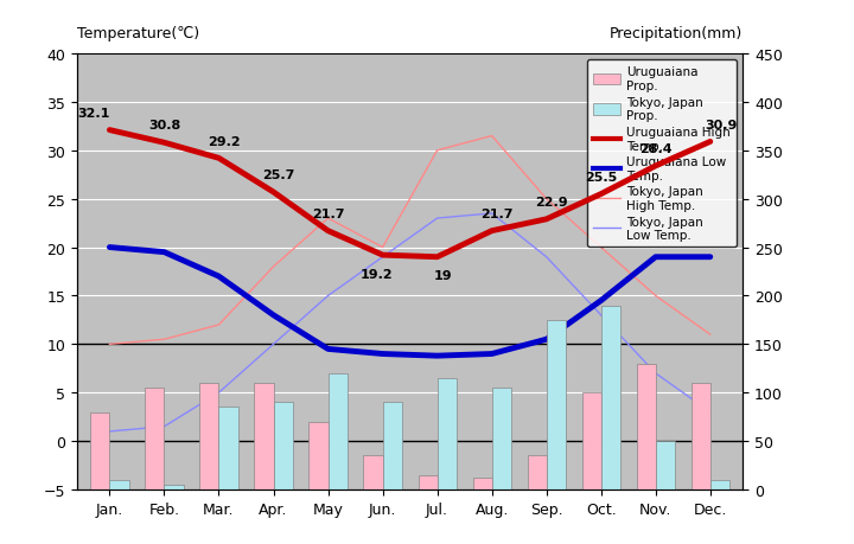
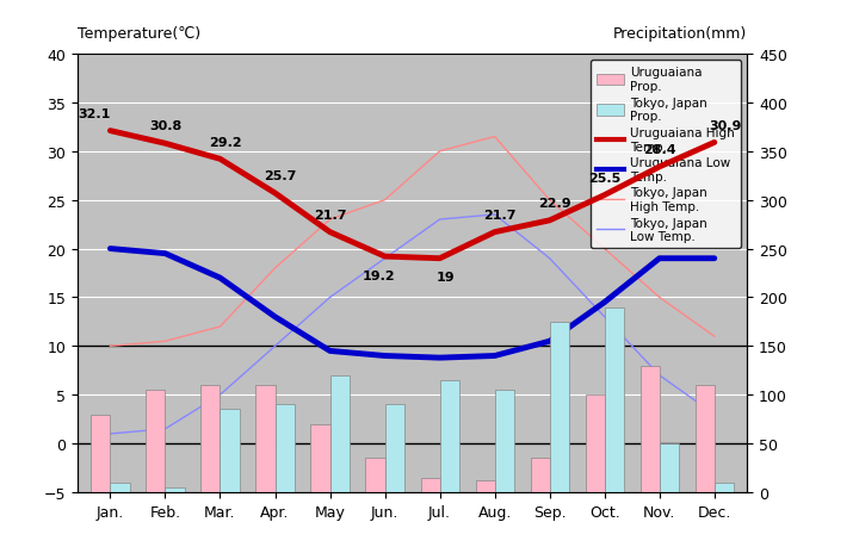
Tokyo, Japan High Temp./Jun.: 20.0 -> 25.0
